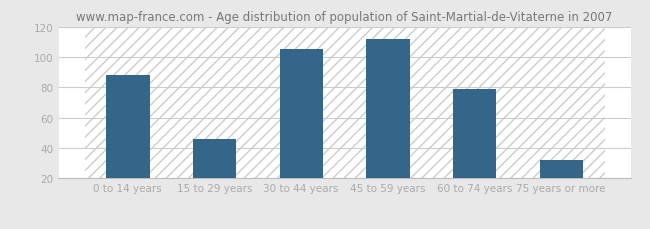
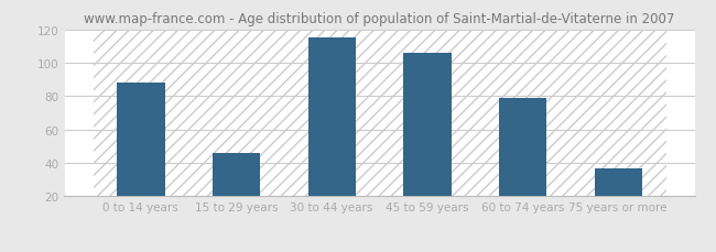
30 to 44 years: 105 -> 115
45 to 59 years: 112 -> 106
75 years or more: 32 -> 37
